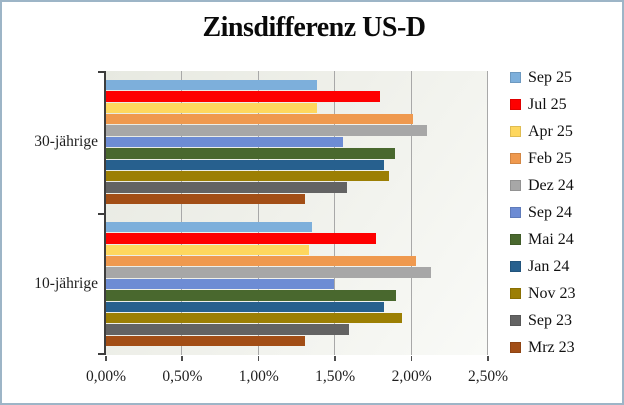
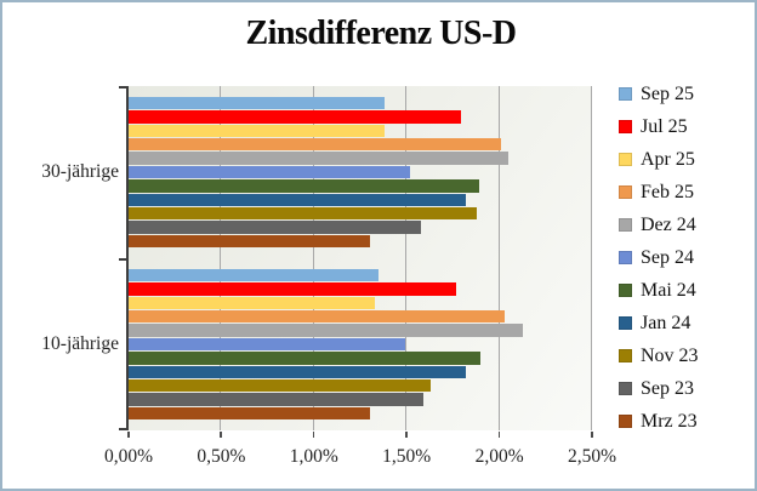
Dez 24/30-jährige: 2,10% -> 2,05%
Sep 24/30-jährige: 1,55% -> 1,52%
Nov 23/30-jährige: 1,85% -> 1,88%
Nov 23/10-jährige: 1,94% -> 1,63%
